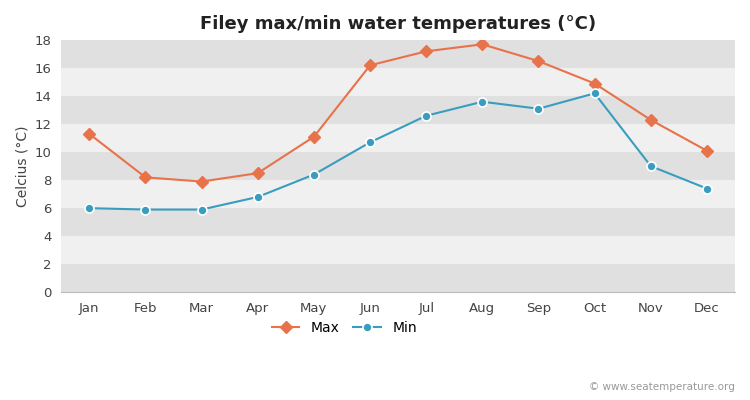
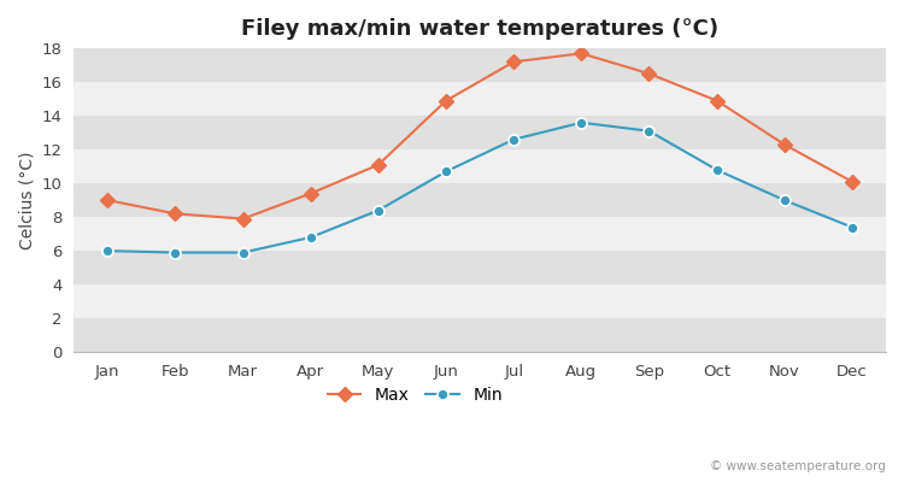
Max/Jan: 11.3 -> 9.0
Max/Apr: 8.5 -> 9.4
Max/Jun: 16.2 -> 14.9
Min/Oct: 14.2 -> 10.8
